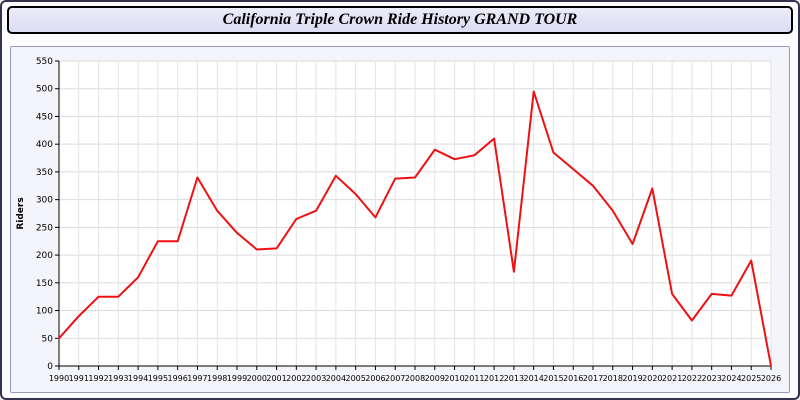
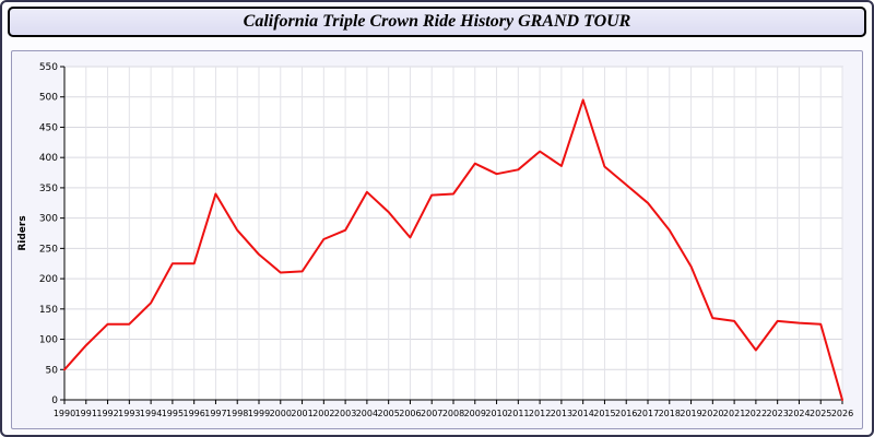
2013: 170 -> 390
2020: 320 -> 140
2025: 190 -> 120
